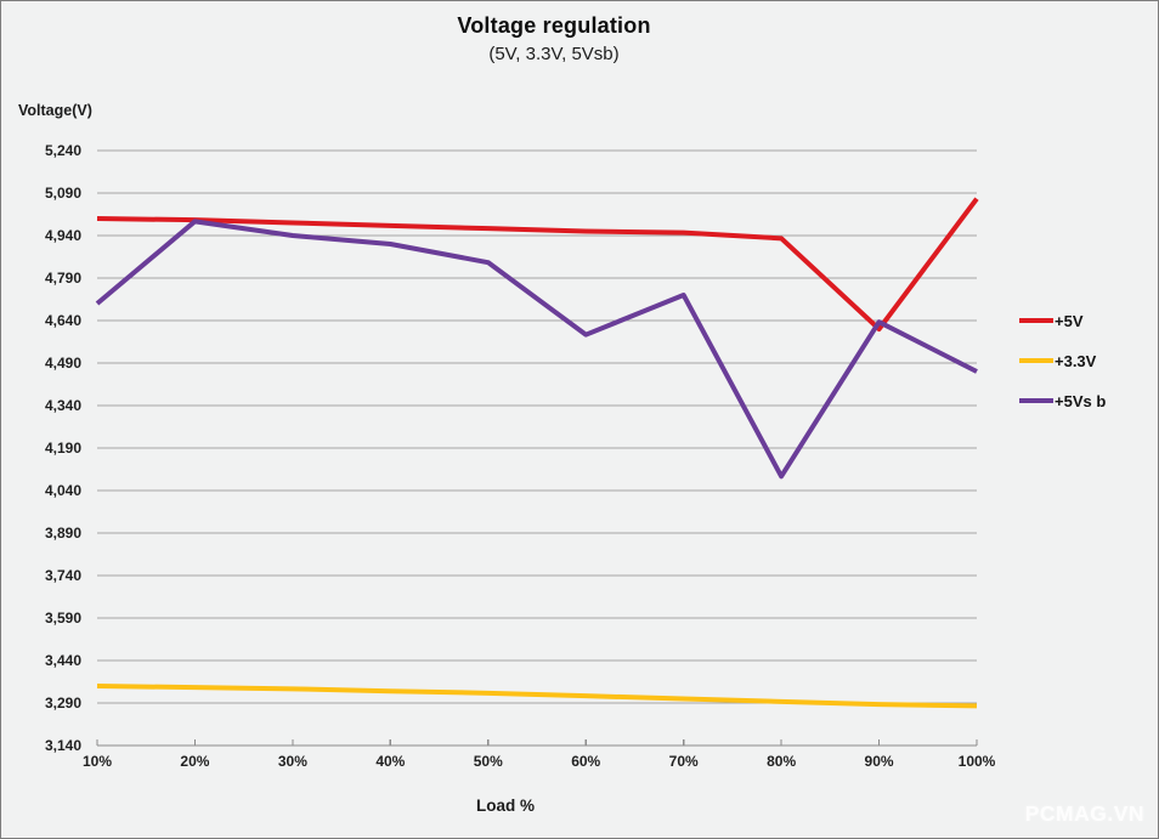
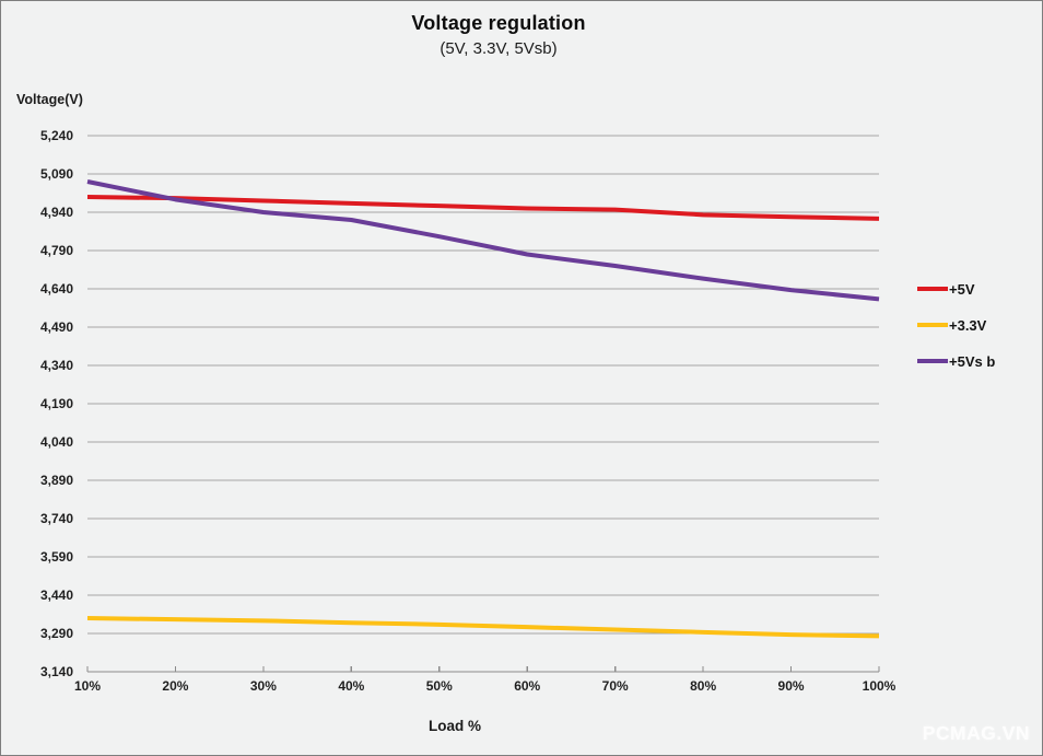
+5Vs b/10%: 4700 -> 5060
+5Vs b/60%: 4590 -> 4780
+5Vs b/80%: 4090 -> 4680
+5V/90%: 4610 -> 4920
+5V/100%: 5070 -> 4920
+5Vs b/100%: 4460 -> 4600
